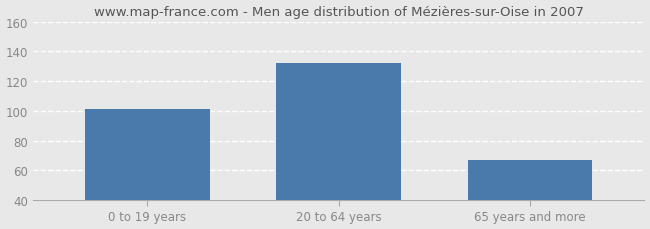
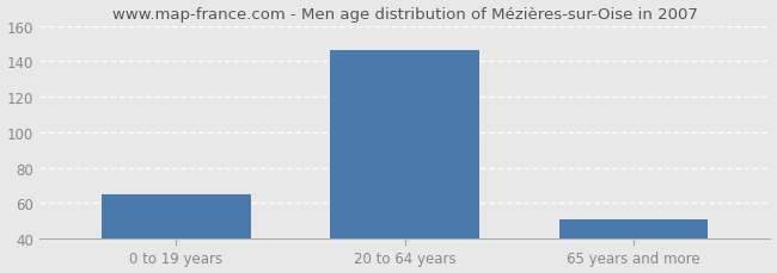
0 to 19 years: 101 -> 65
20 to 64 years: 132 -> 146
65 years and more: 67 -> 51
